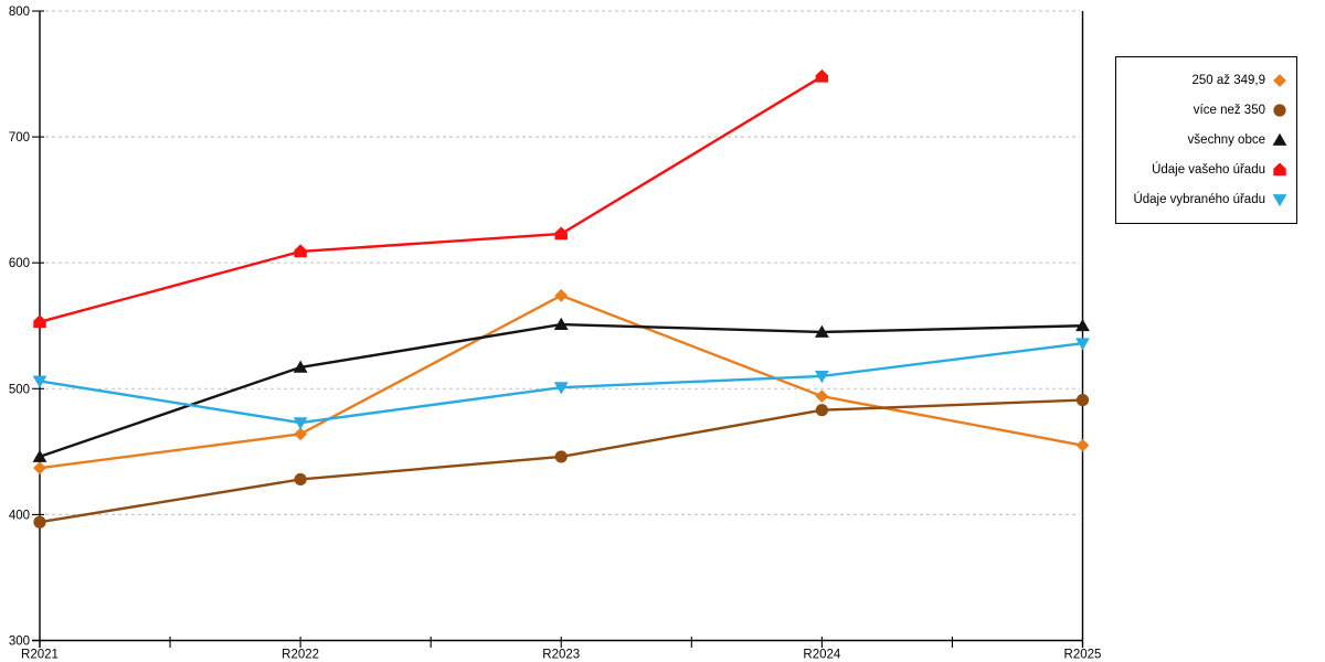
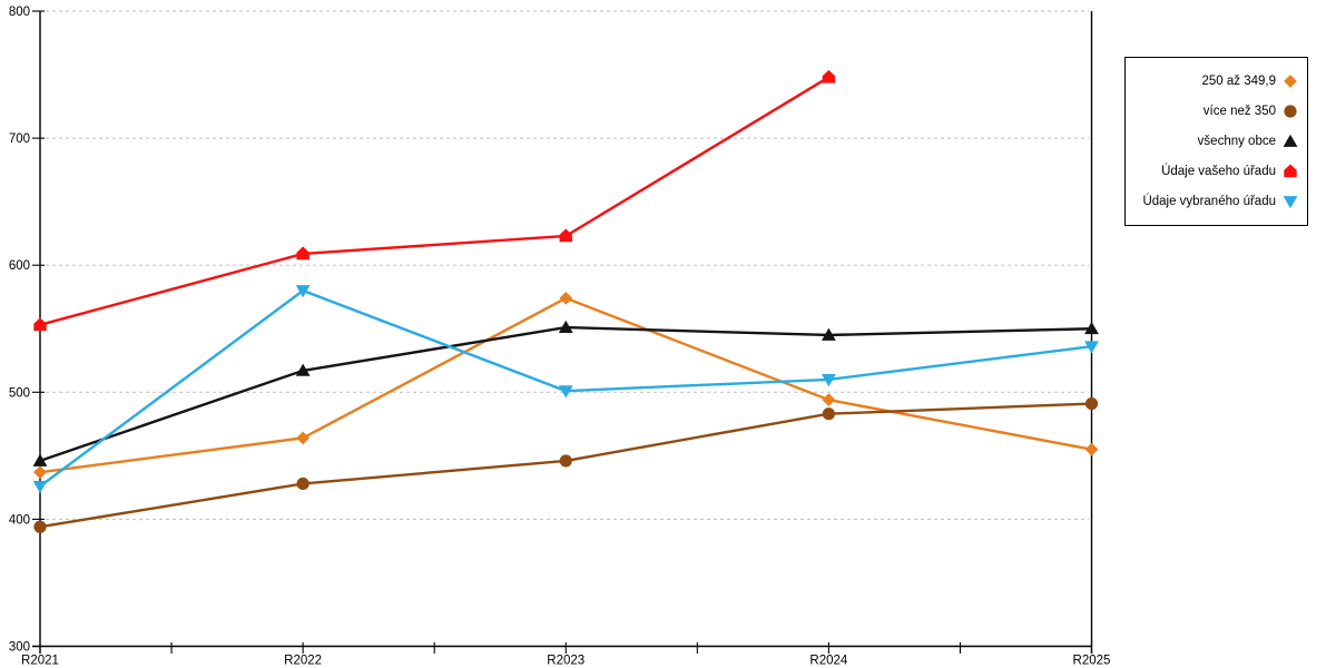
Údaje vybraného úřadu/R2021: 506 -> 426
Údaje vybraného úřadu/R2022: 473 -> 580
